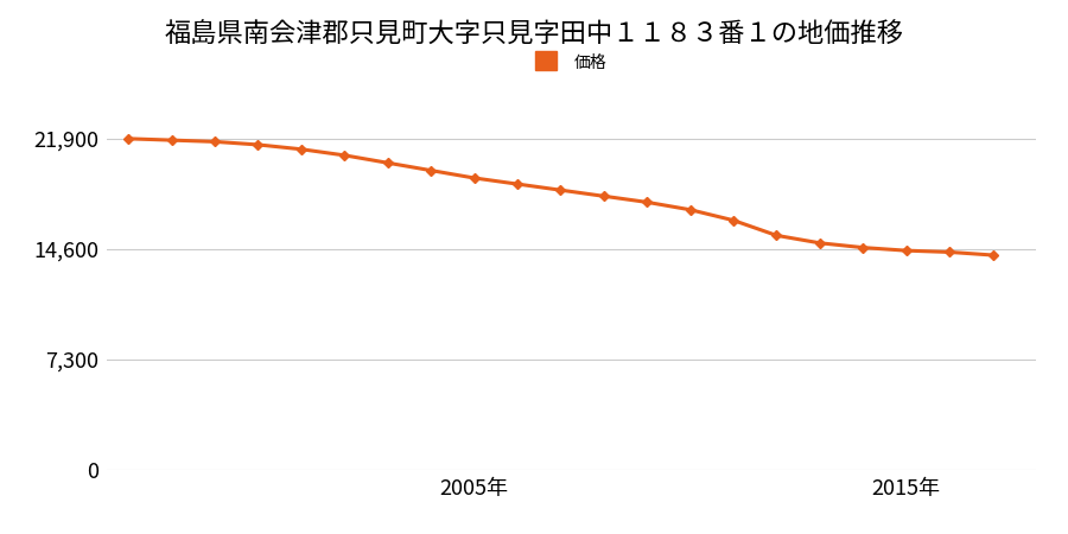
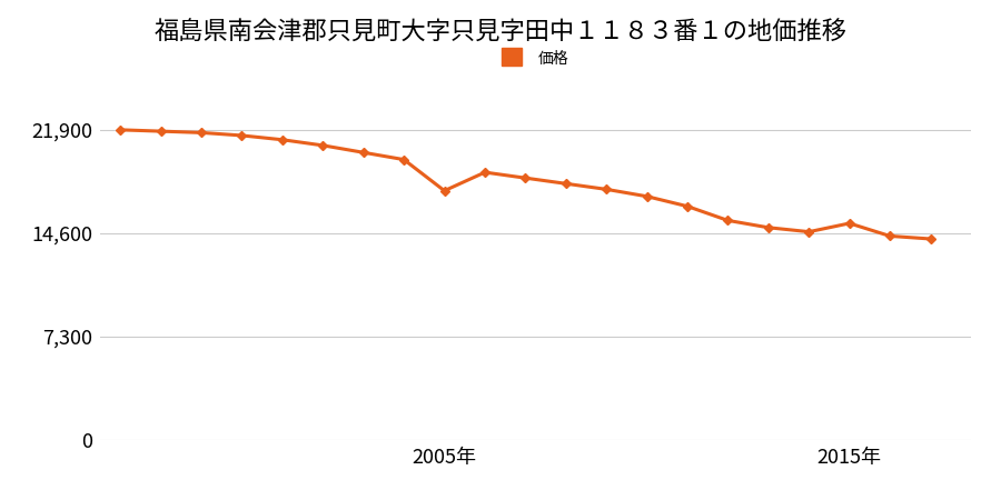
2005年: 19,300 -> 17,600
2015年: 14,500 -> 15,300
